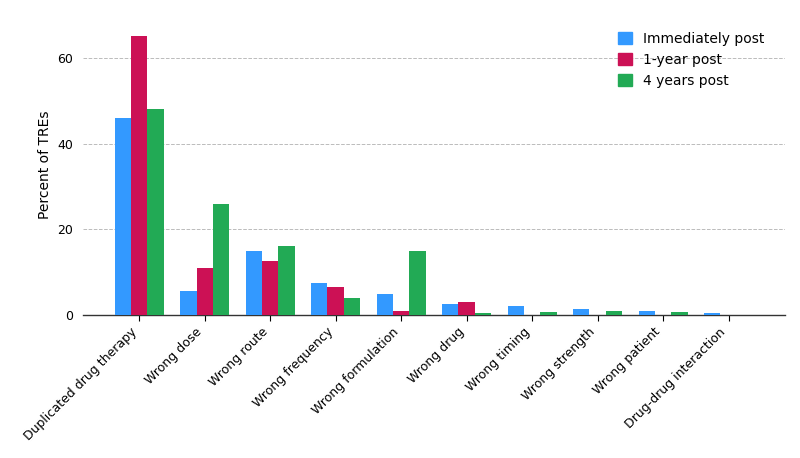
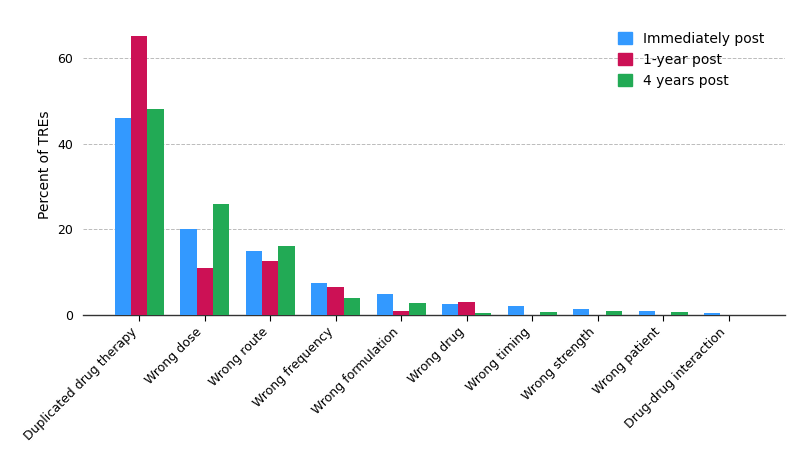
Immediately post/Wrong dose: 5.5 -> 20.0
4 years post/Wrong formulation: 15.0 -> 2.7
